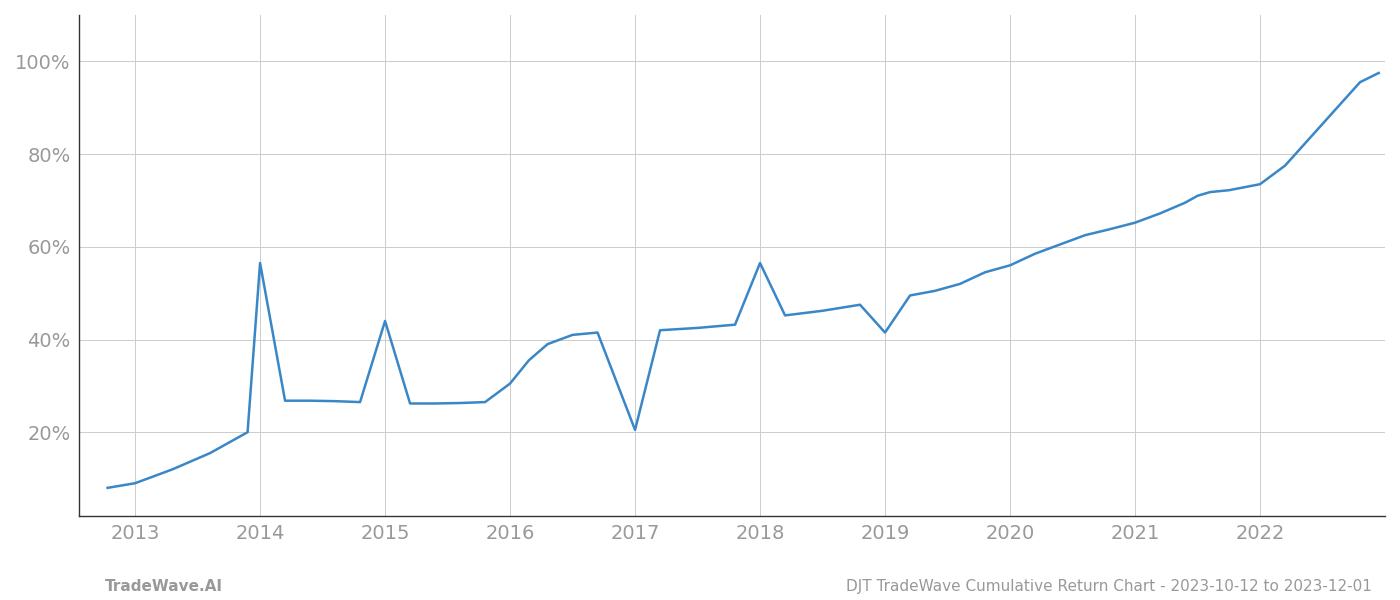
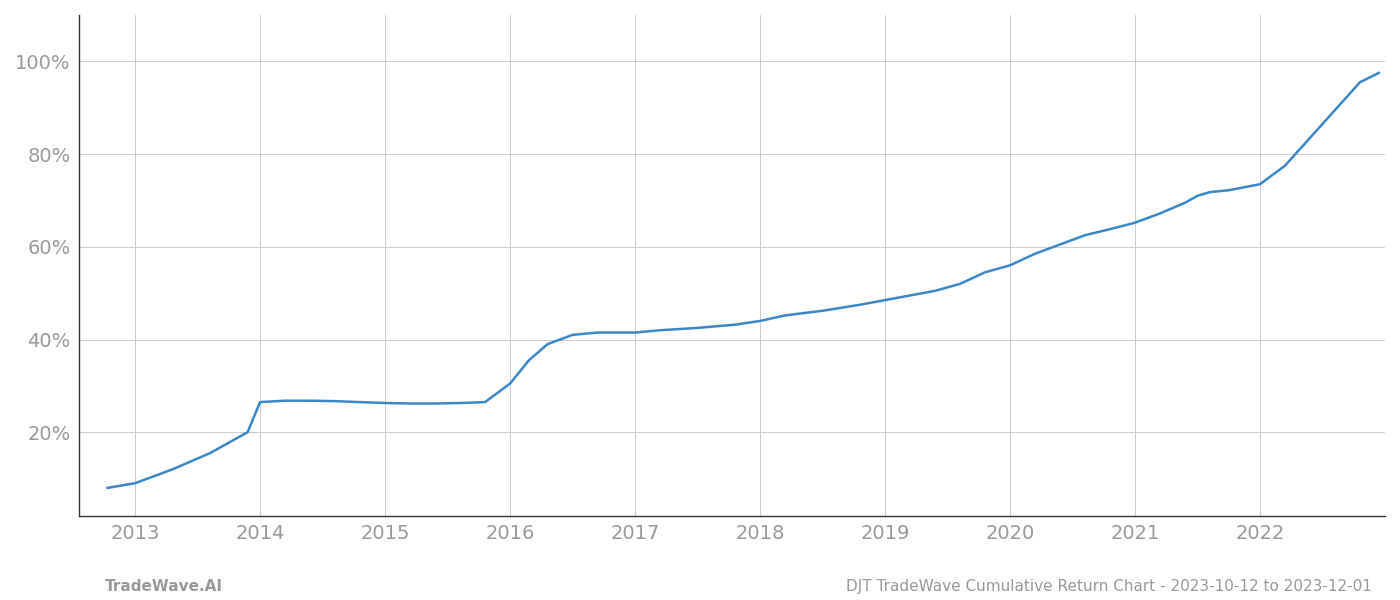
2014: 56.5% -> 26.5%
2015: 44.0% -> 26.3%
2017: 20.5% -> 41.5%
2018: 56.5% -> 44.0%
2019: 41.5% -> 48.5%
